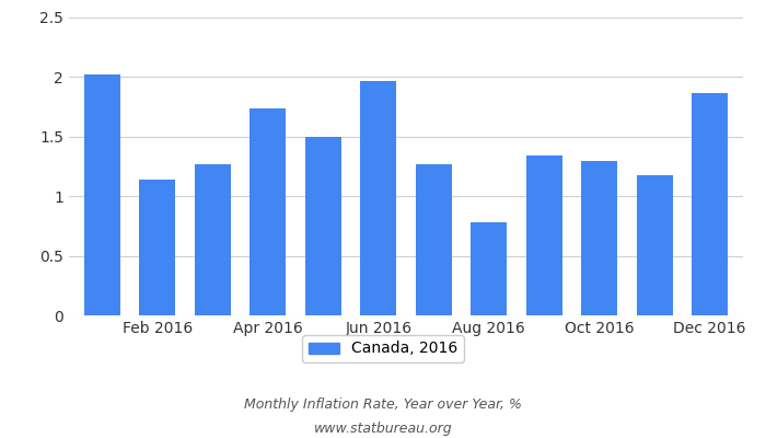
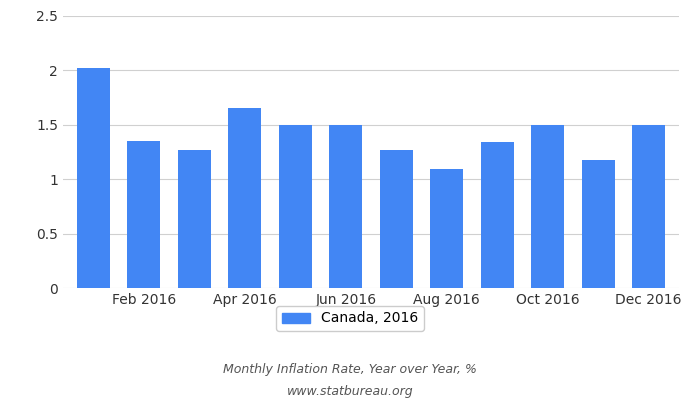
Feb 2016: 1.14 -> 1.35
Apr 2016: 1.74 -> 1.65
Jun 2016: 1.97 -> 1.50
Aug 2016: 0.78 -> 1.09
Oct 2016: 1.30 -> 1.50
Dec 2016: 1.87 -> 1.50
